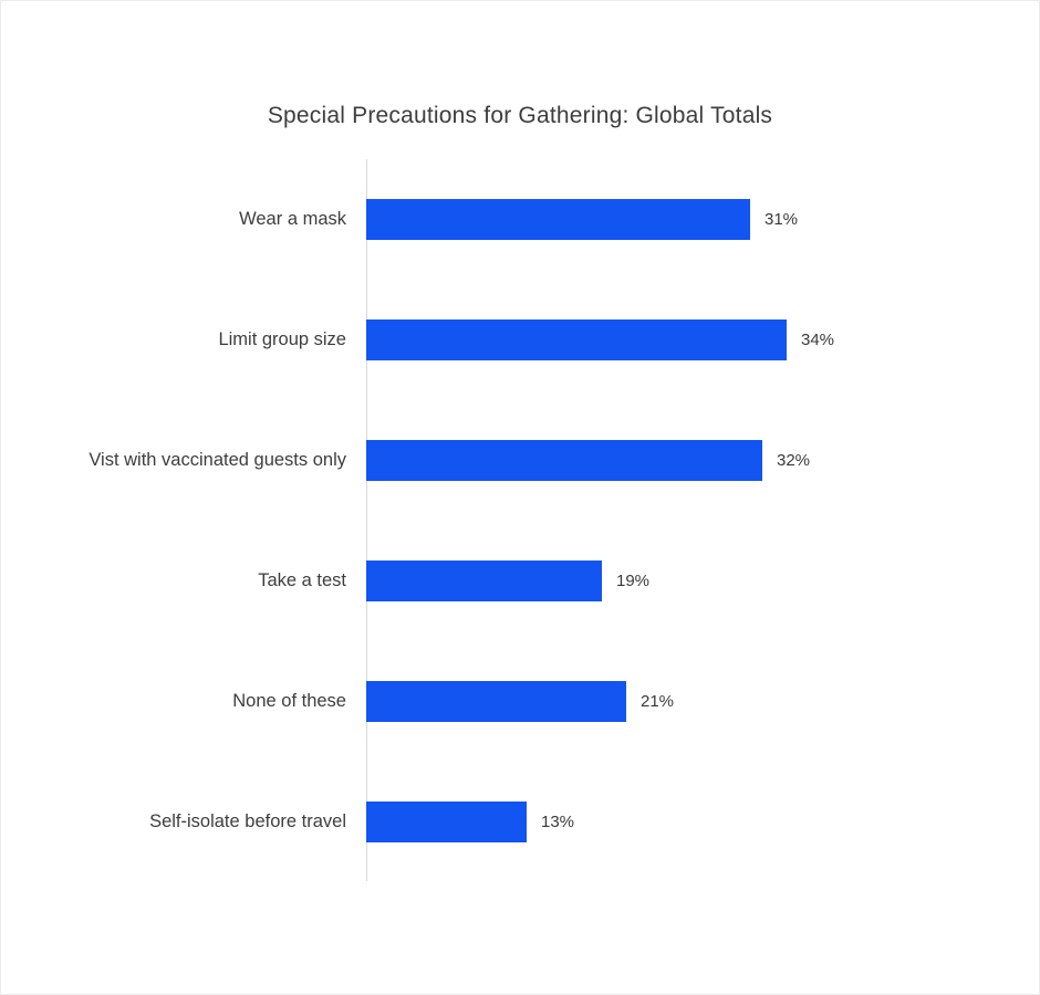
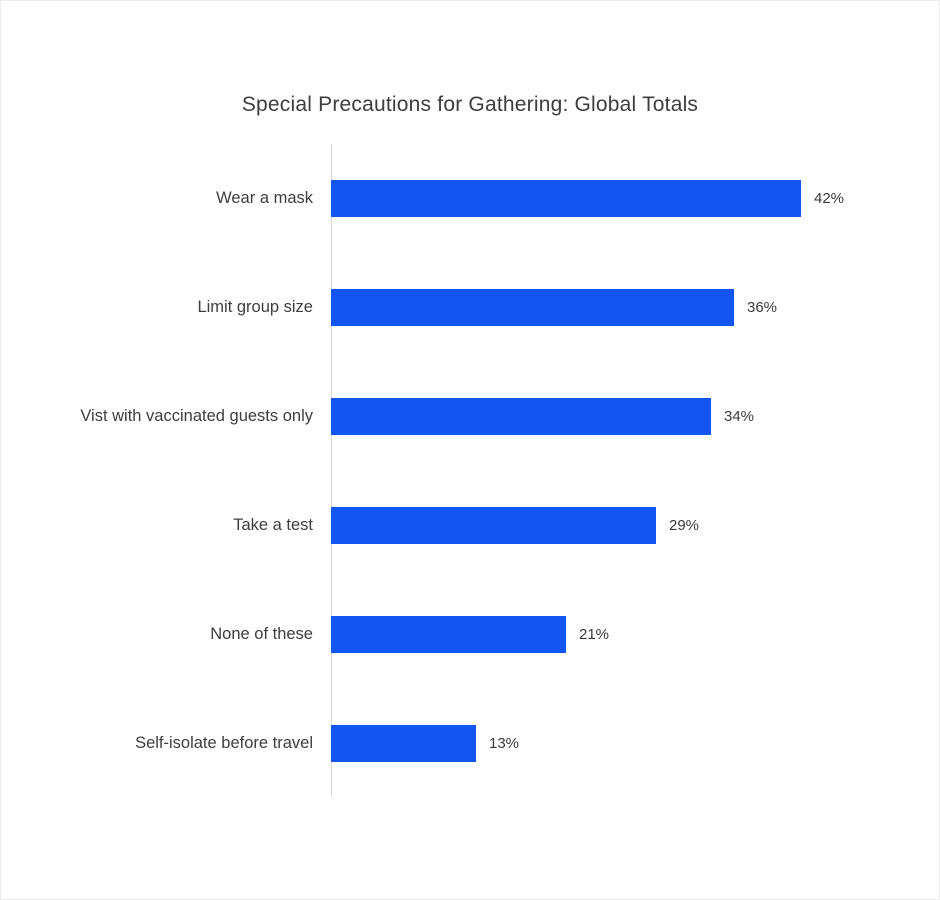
Wear a mask: 31% -> 42%
Limit group size: 34% -> 36%
Vist with vaccinated guests only: 32% -> 34%
Take a test: 19% -> 29%
